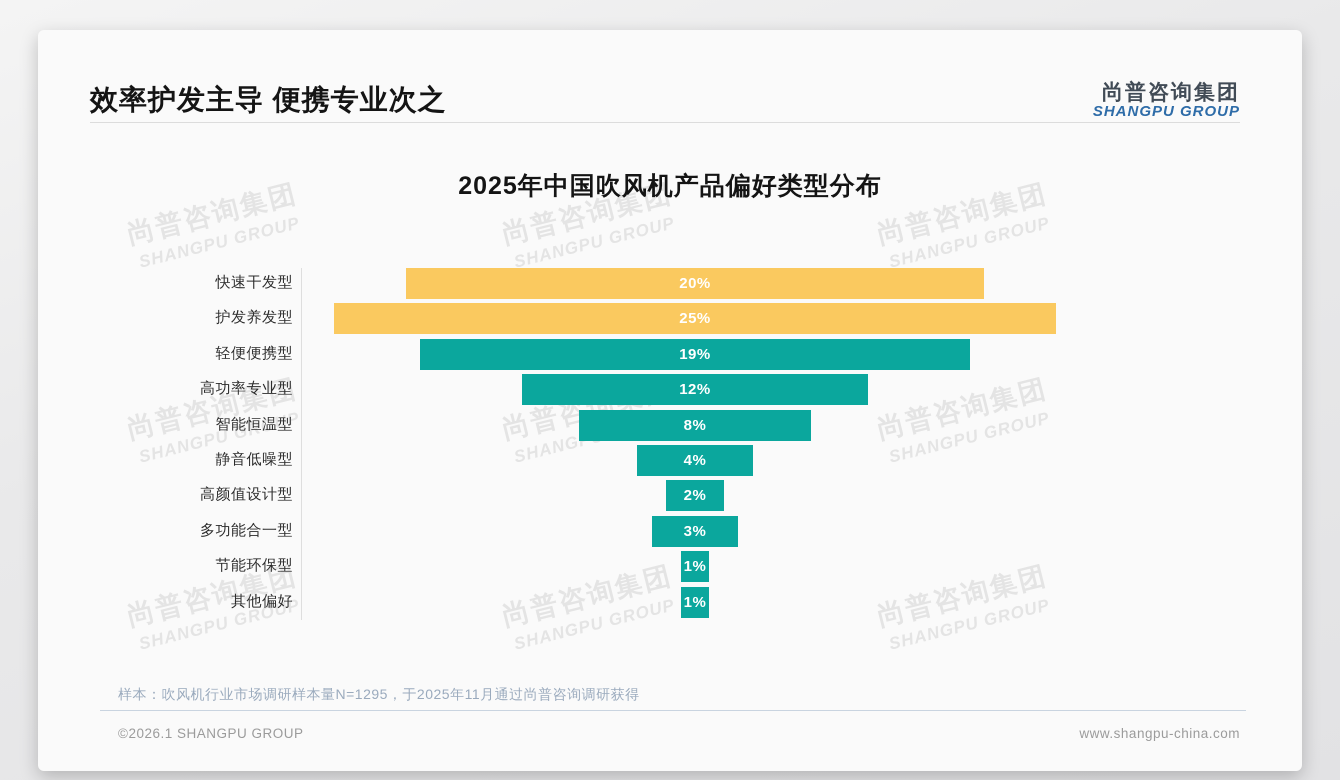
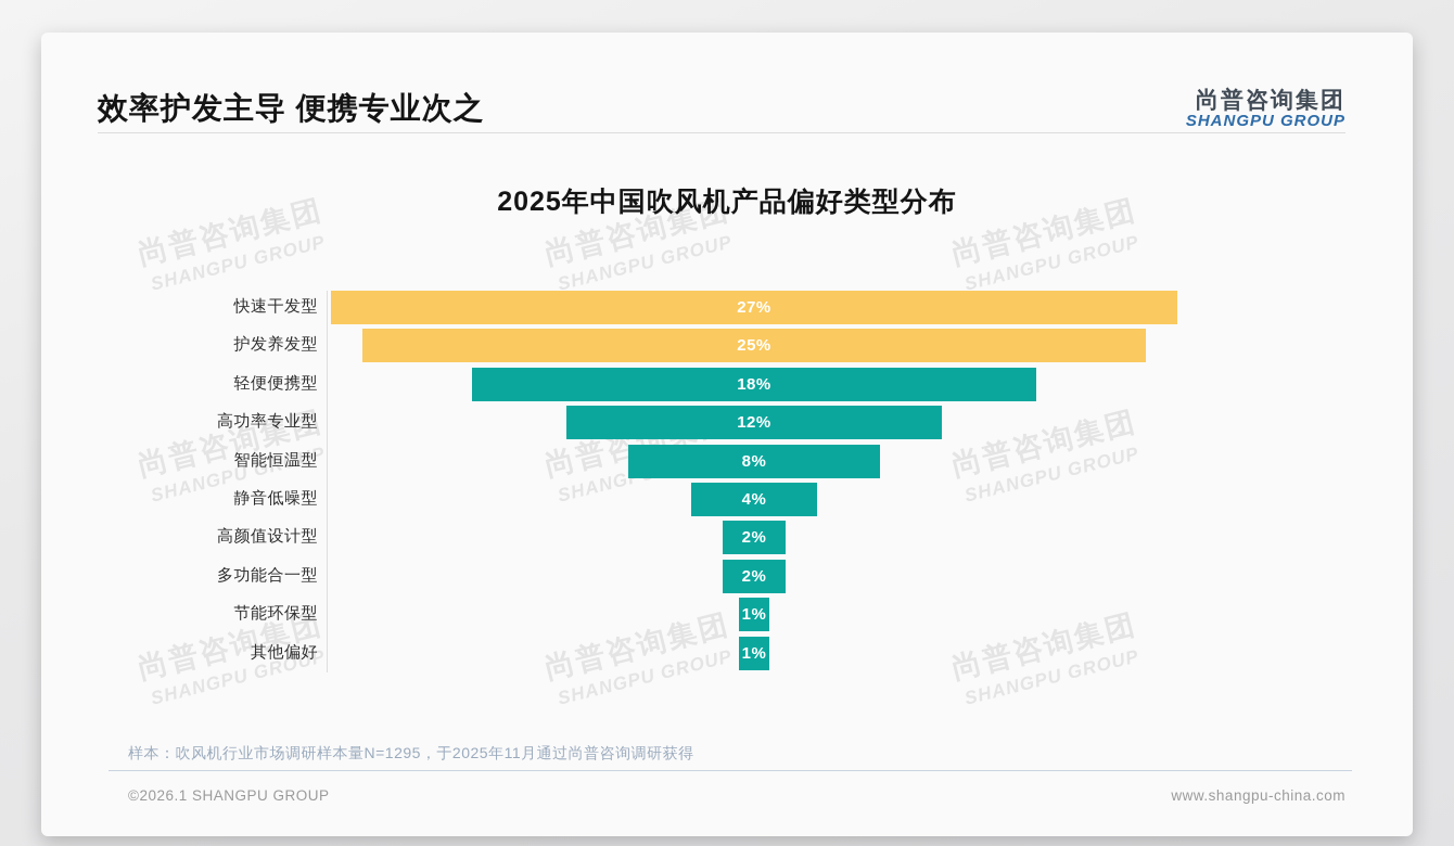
快速干发型: 20% -> 27%
轻便便携型: 19% -> 18%
多功能合一型: 3% -> 2%
